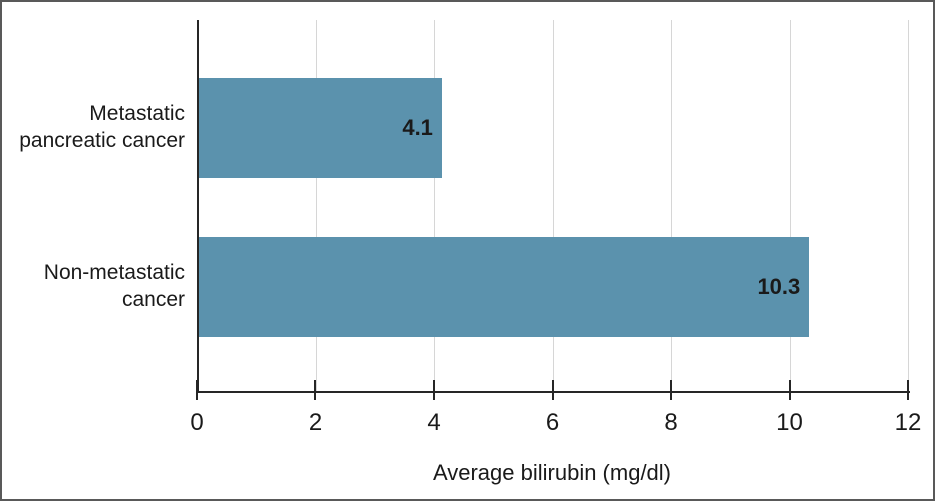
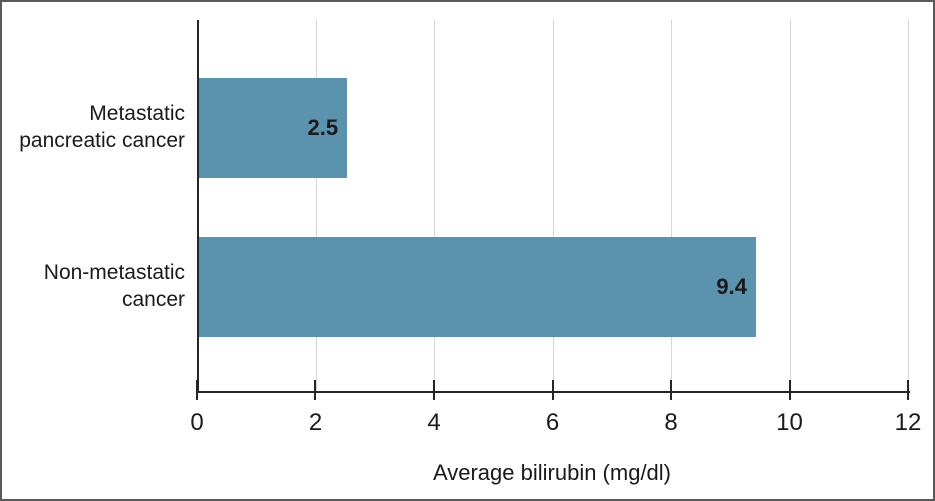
Metastatic pancreatic cancer: 4.1 -> 2.5
Non-metastatic cancer: 10.3 -> 9.4
